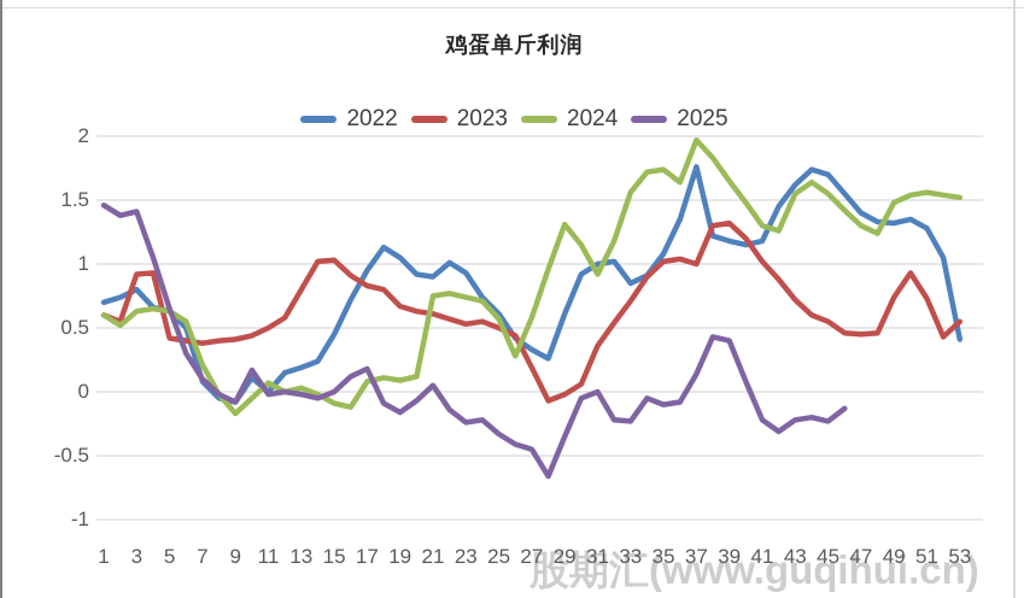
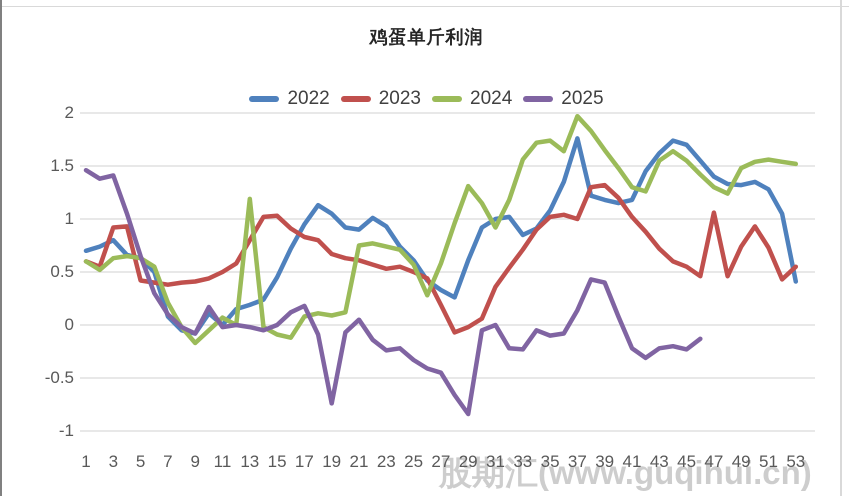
2024/13: 0.03 -> 1.19
2025/19: -0.16 -> -0.74
2025/29: -0.35 -> -0.84
2023/47: 0.45 -> 1.06
